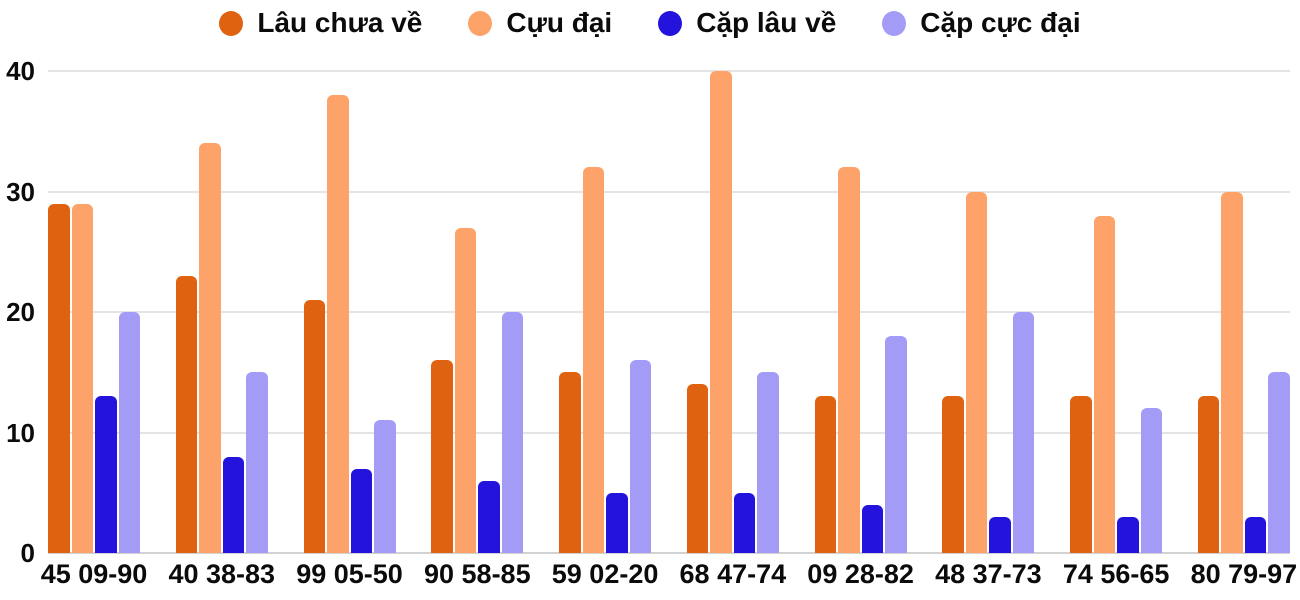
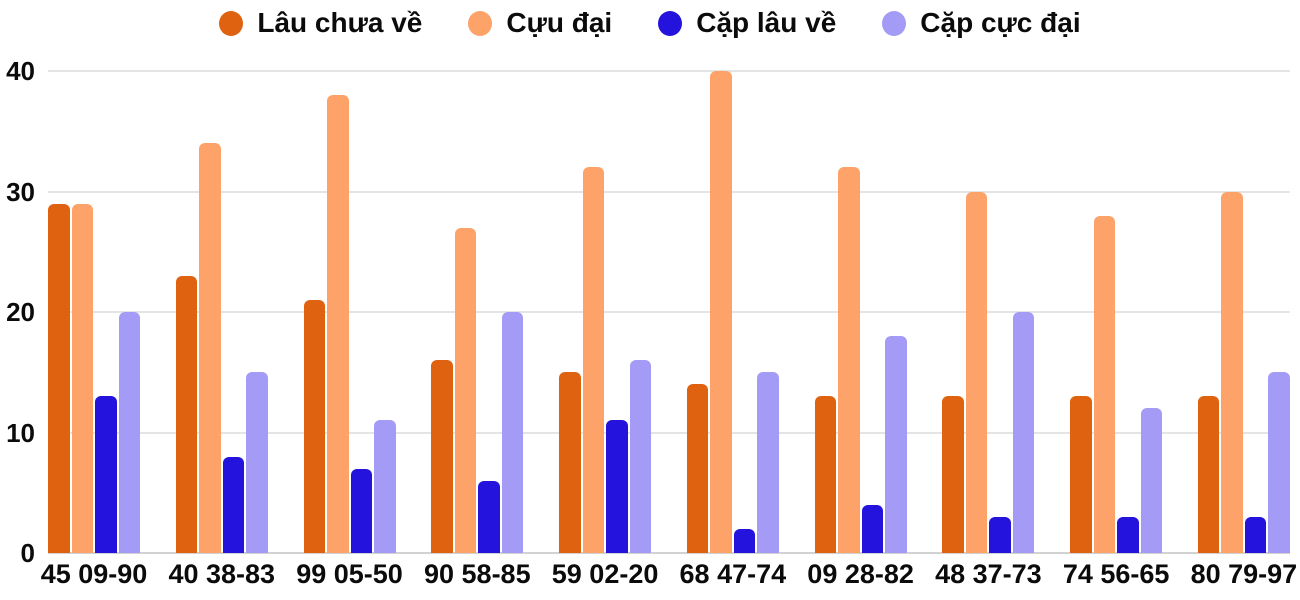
Cặp lâu về/59 02-20: 5 -> 11
Cặp lâu về/68 47-74: 5 -> 2
